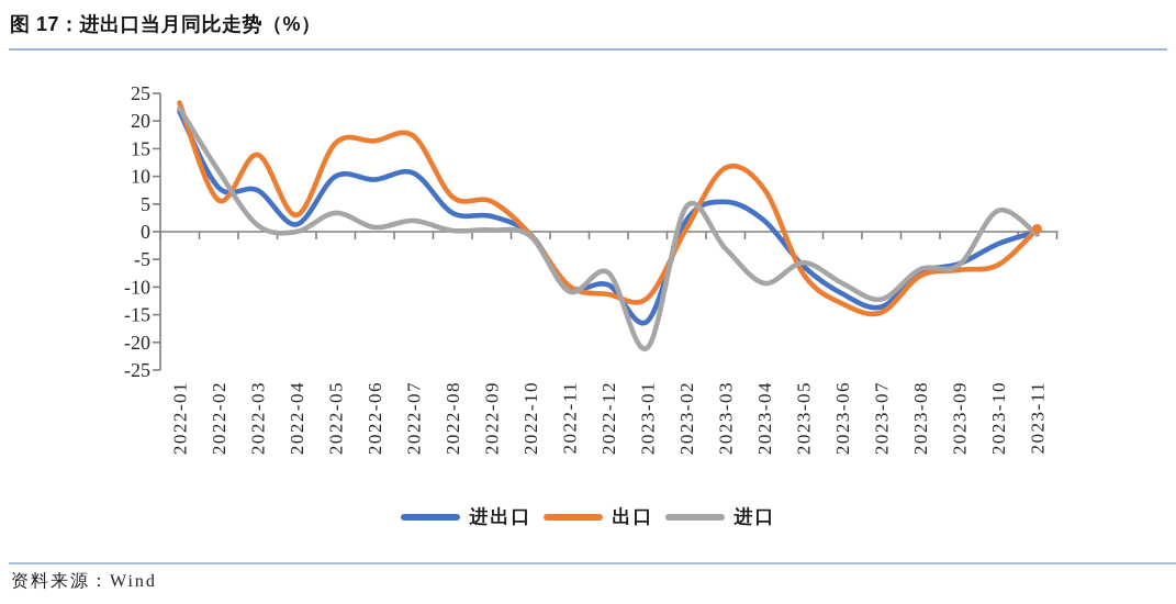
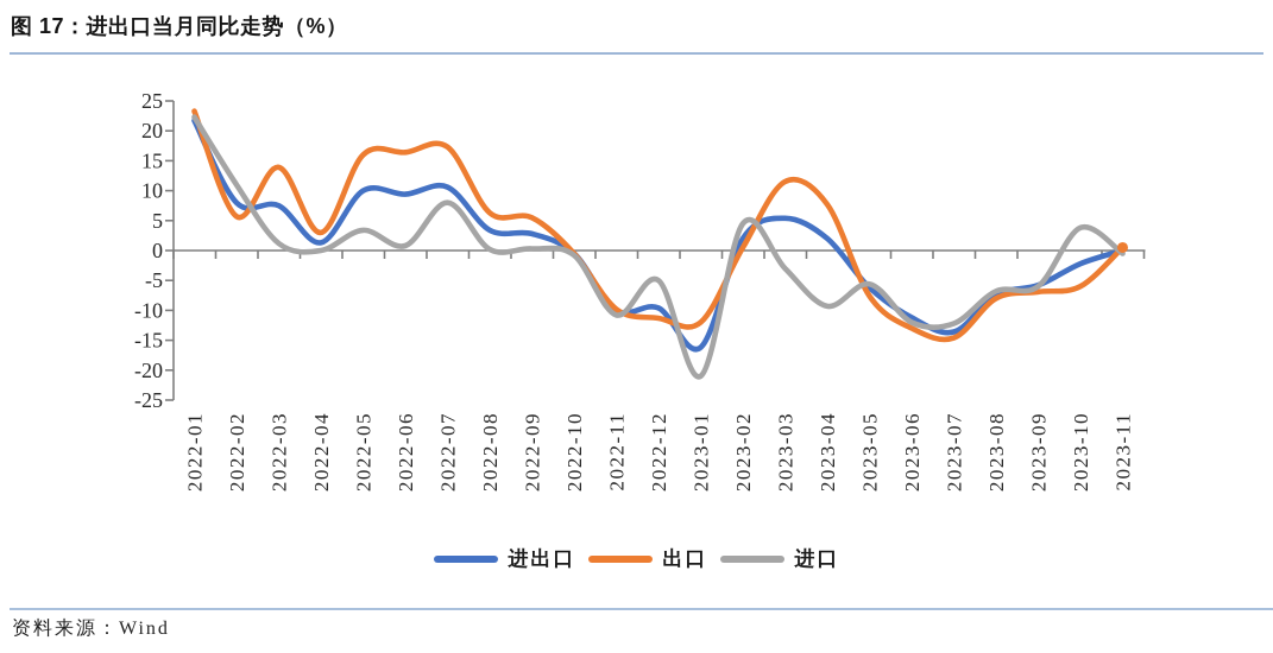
进口/2022-07: 2 -> 8
进口/2022-12: -7 -> -5
进口/2023-06: -9 -> -12
